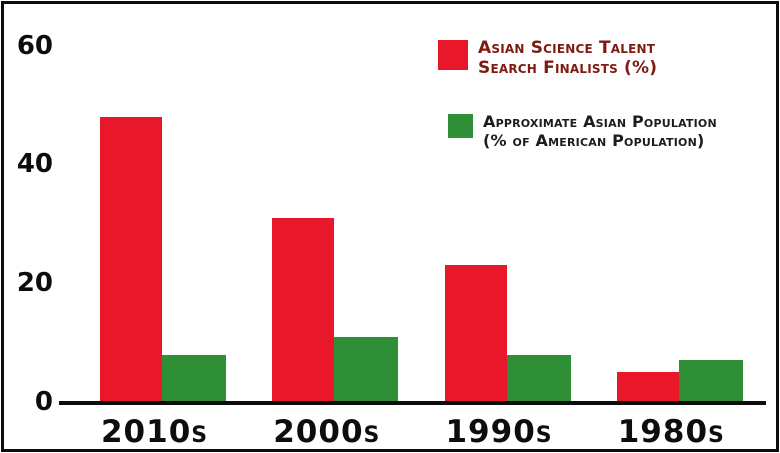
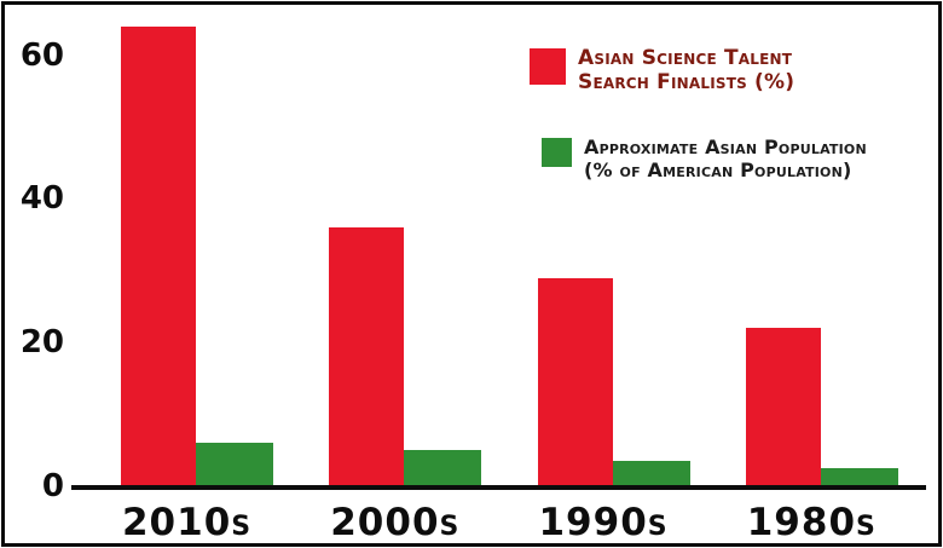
Asian Science Talent Search Finalists (%)/2010s: 48 -> 64
Approximate Asian Population (% of American Population)/2010s: 8 -> 6
Asian Science Talent Search Finalists (%)/2000s: 31 -> 36
Approximate Asian Population (% of American Population)/2000s: 11 -> 5
Asian Science Talent Search Finalists (%)/1990s: 23 -> 29
Approximate Asian Population (% of American Population)/1990s: 8 -> 4
Asian Science Talent Search Finalists (%)/1980s: 5 -> 22
Approximate Asian Population (% of American Population)/1980s: 7 -> 2
